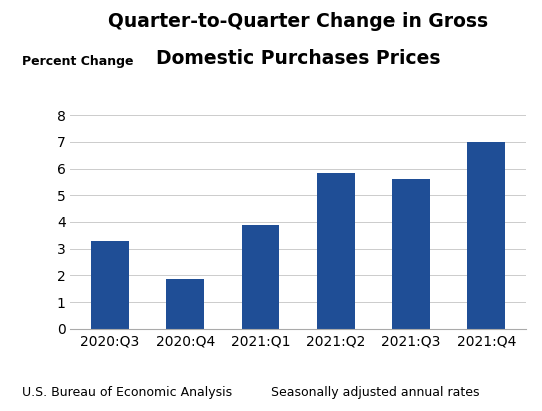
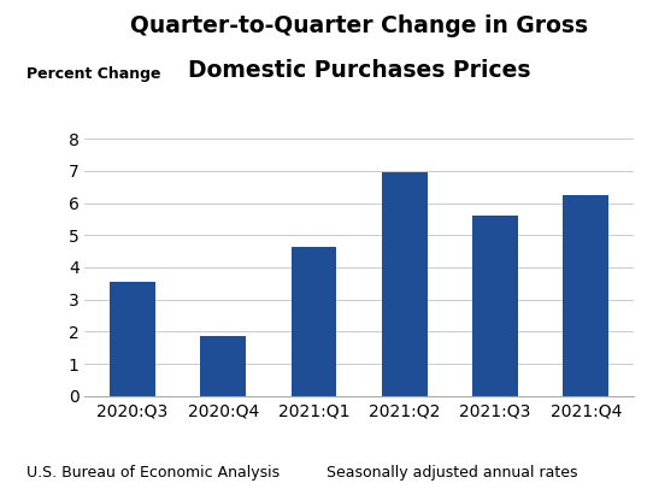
2020:Q3: 3.30 -> 3.55
2021:Q1: 3.90 -> 4.65
2021:Q2: 5.82 -> 6.95
2021:Q4: 7.00 -> 6.25
